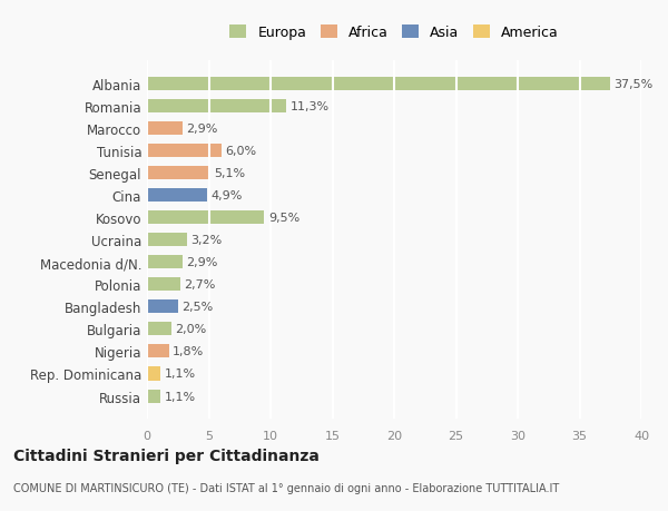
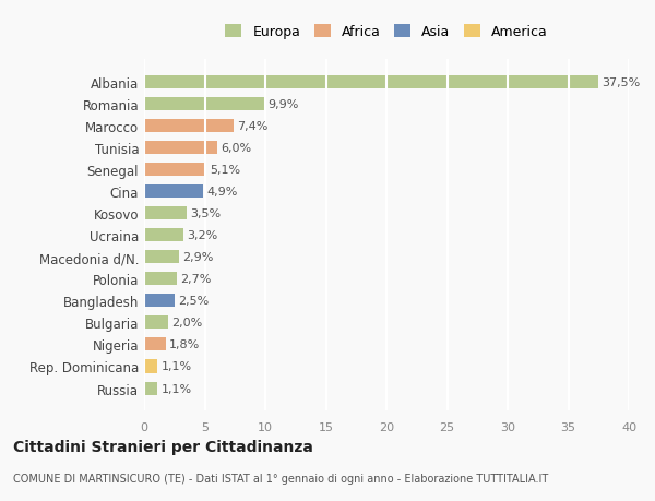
Romania: 11,3% -> 9,9%
Marocco: 2,9% -> 7,4%
Kosovo: 9,5% -> 3,5%
